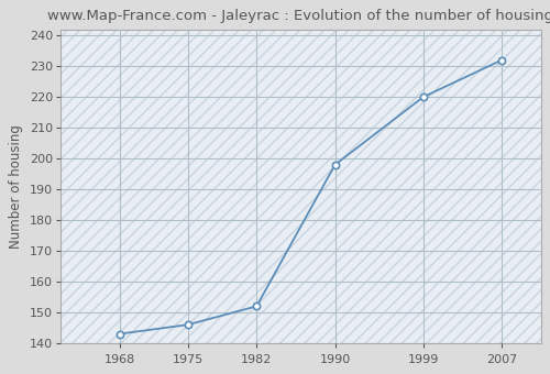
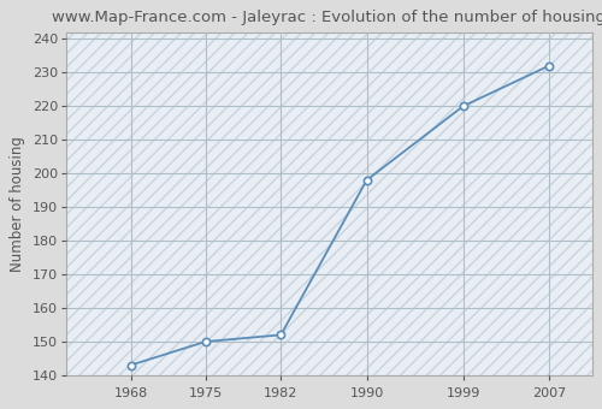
1975: 146 -> 150
